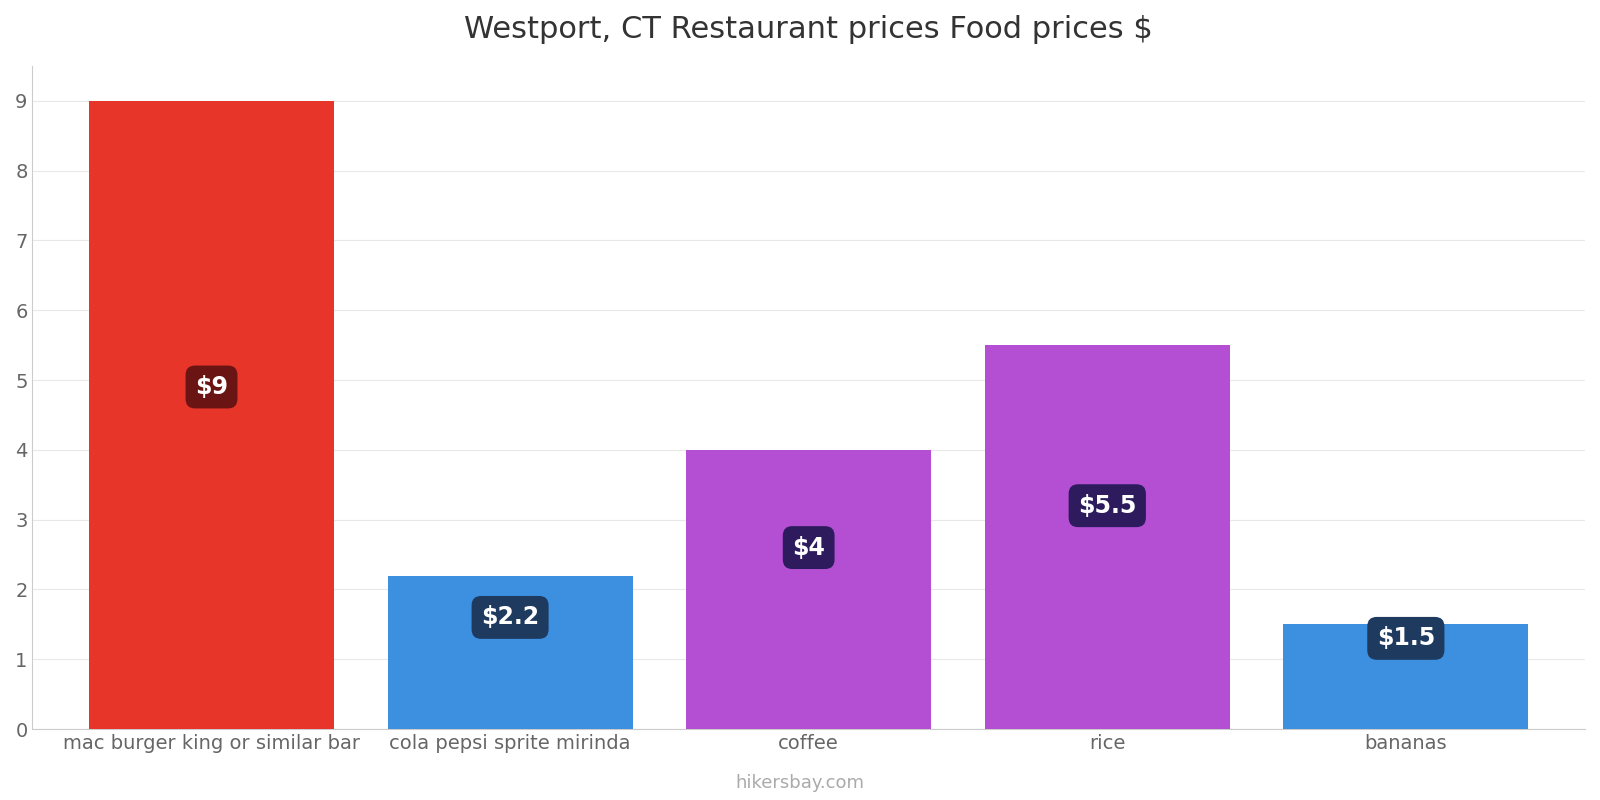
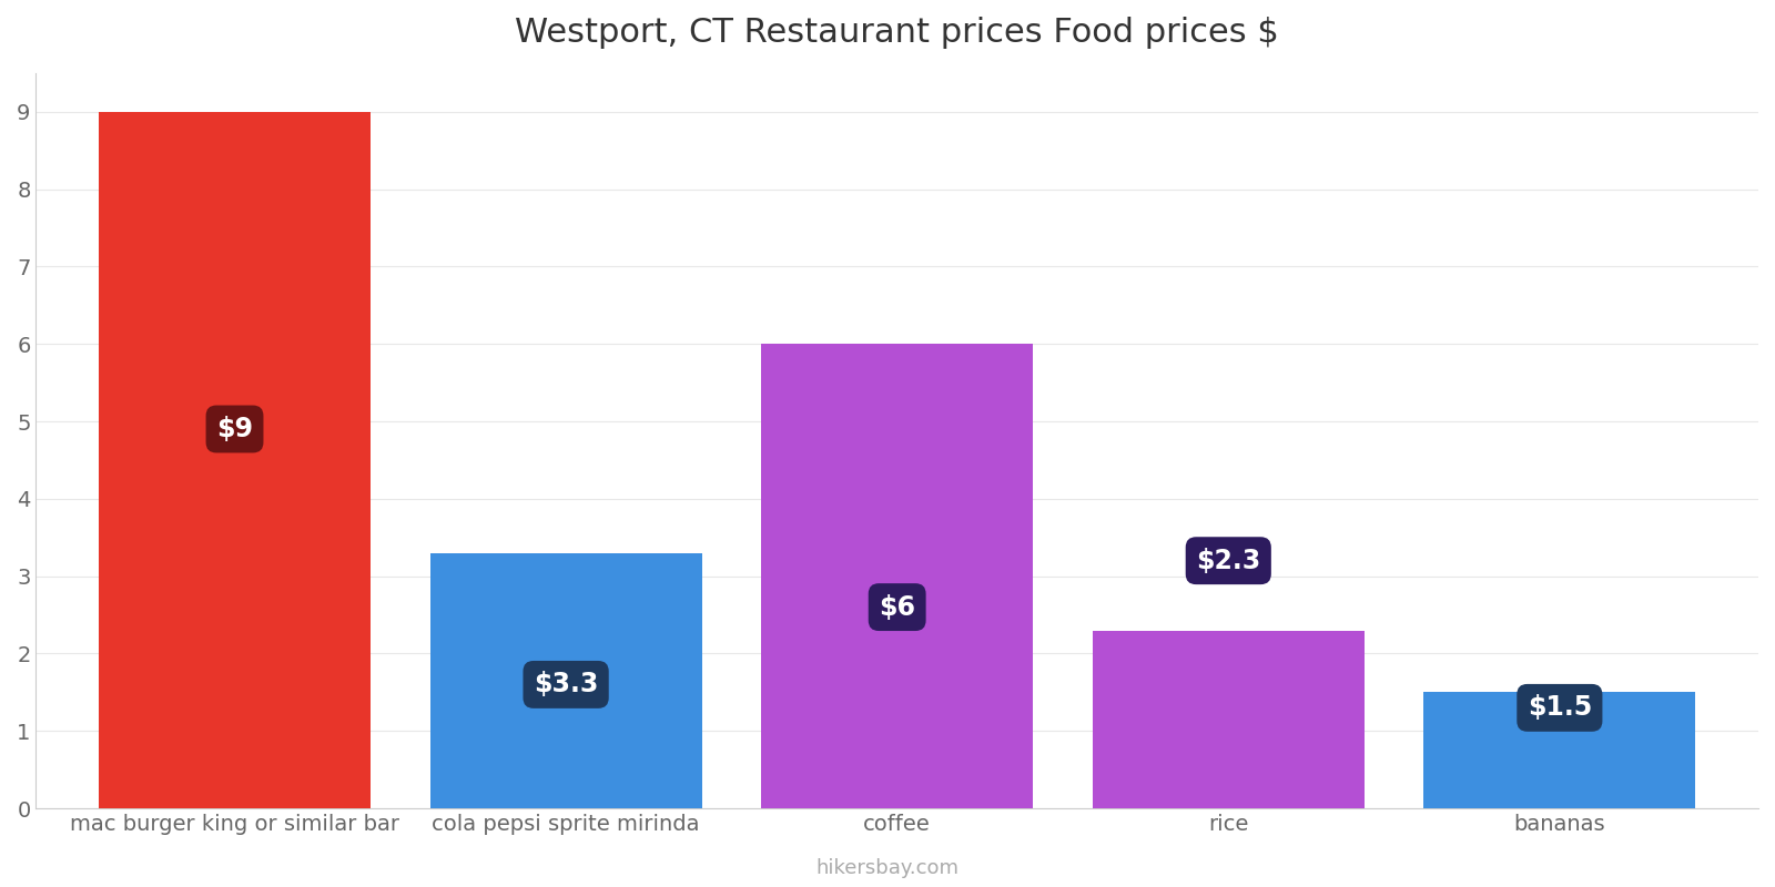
cola pepsi sprite mirinda: $2.2 -> $3.3
coffee: $4 -> $6
rice: $5.5 -> $2.3
